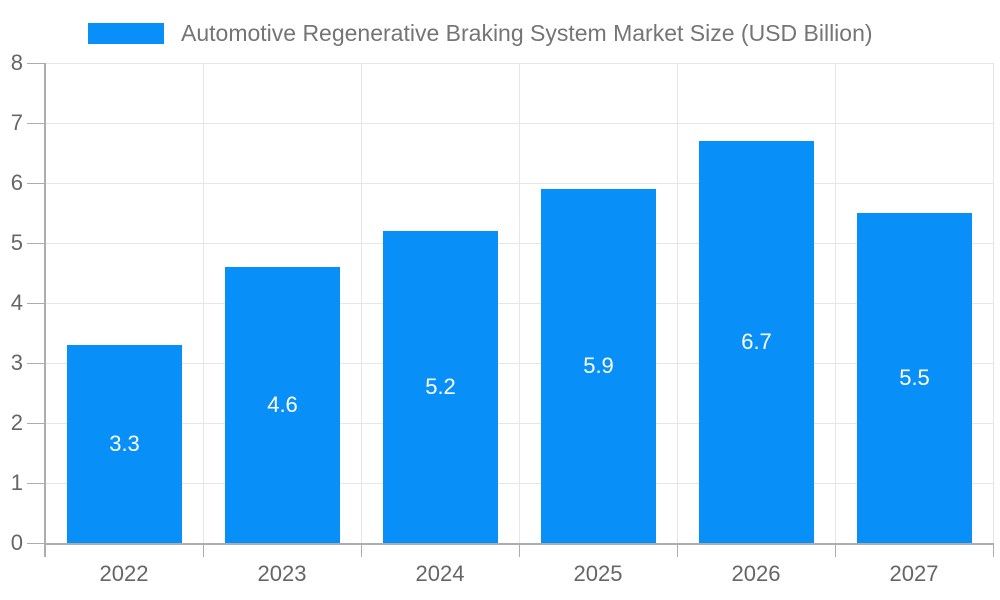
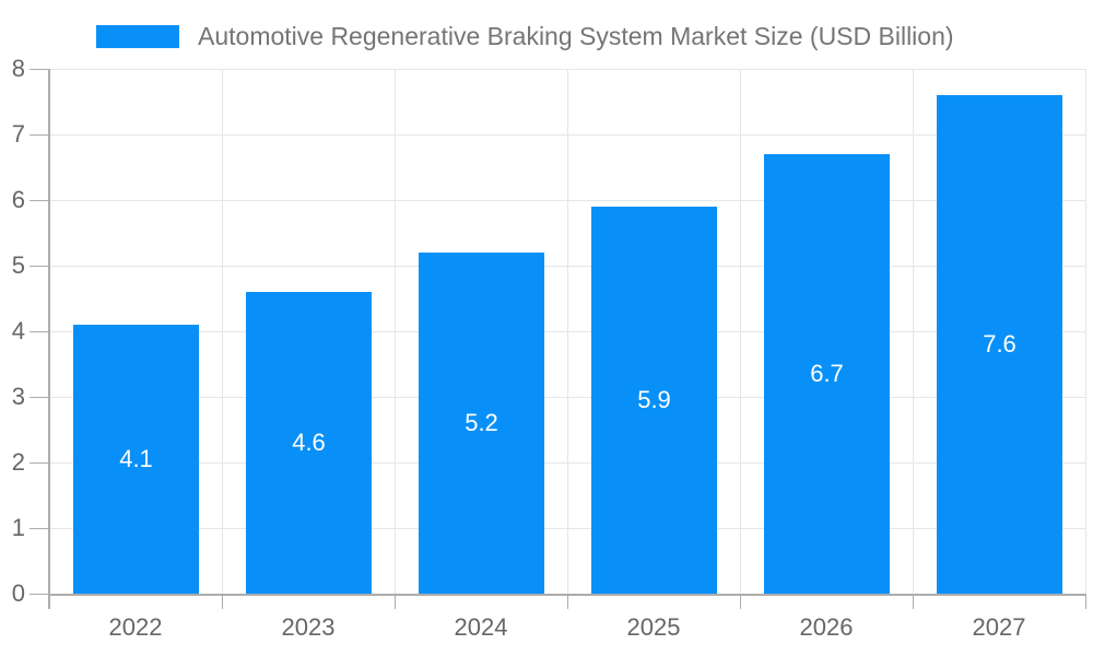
2022: 3.3 -> 4.1
2027: 5.5 -> 7.6
